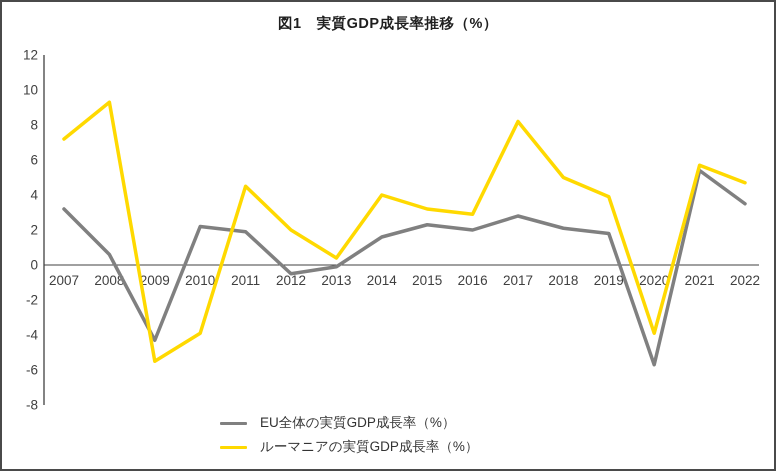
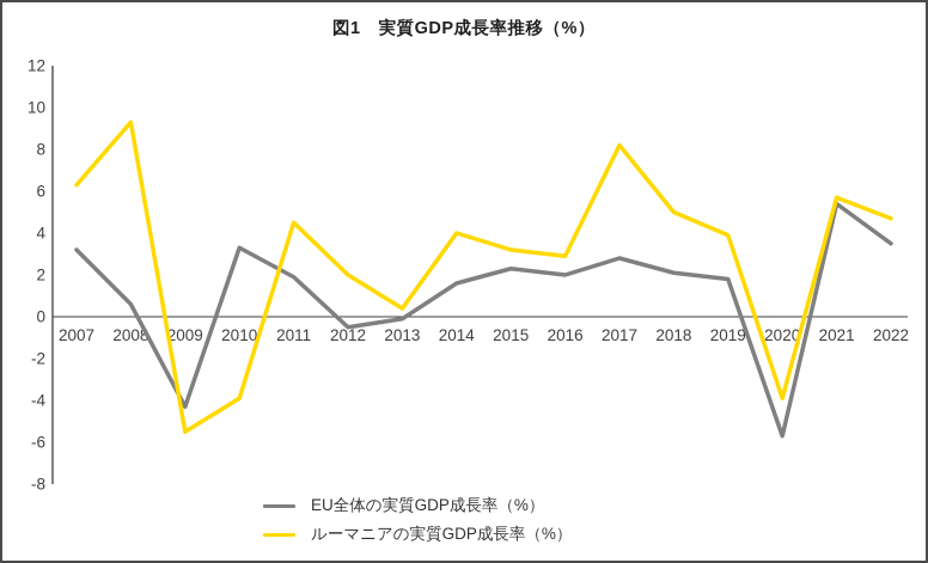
ルーマニアの実質GDP成長率（%）/2007: 7.2 -> 6.3
EU全体の実質GDP成長率（%）/2010: 2.2 -> 3.3
